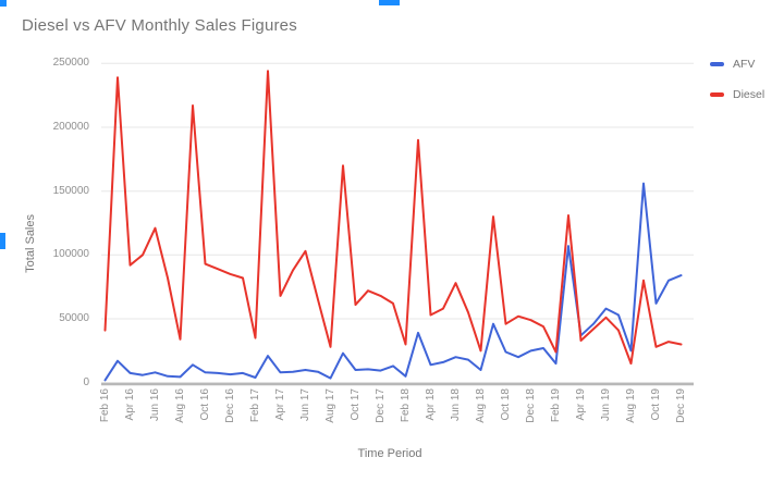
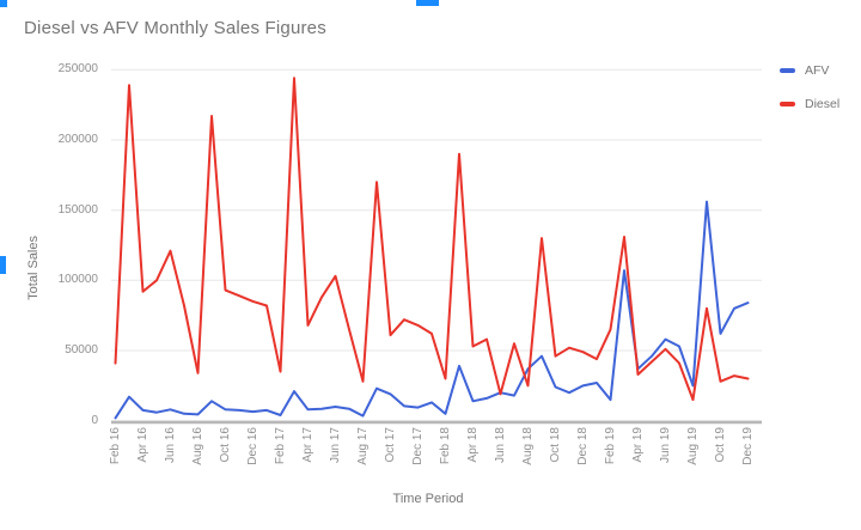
AFV/Oct 17: 10000 -> 19000
Diesel/Jun 18: 78000 -> 19000
AFV/Aug 18: 10000 -> 37000
Diesel/Feb 19: 24000 -> 65000
